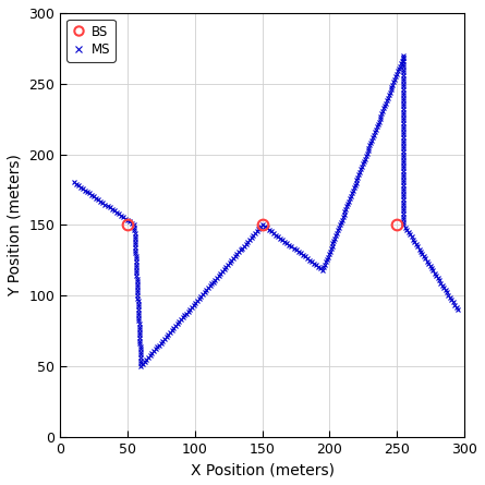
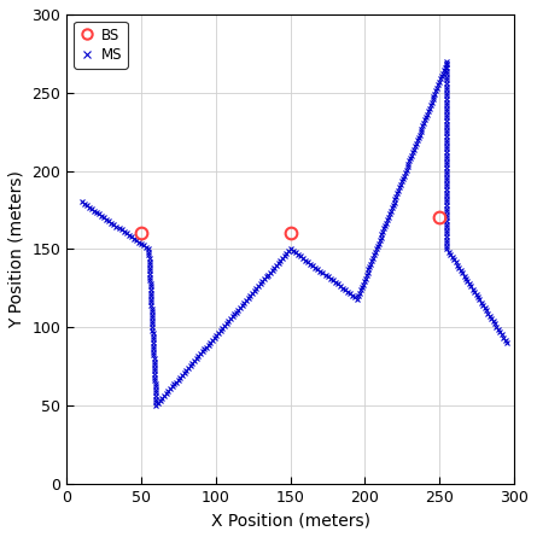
BS/50: 150 -> 160
BS/150: 150 -> 160
BS/250: 150 -> 170
